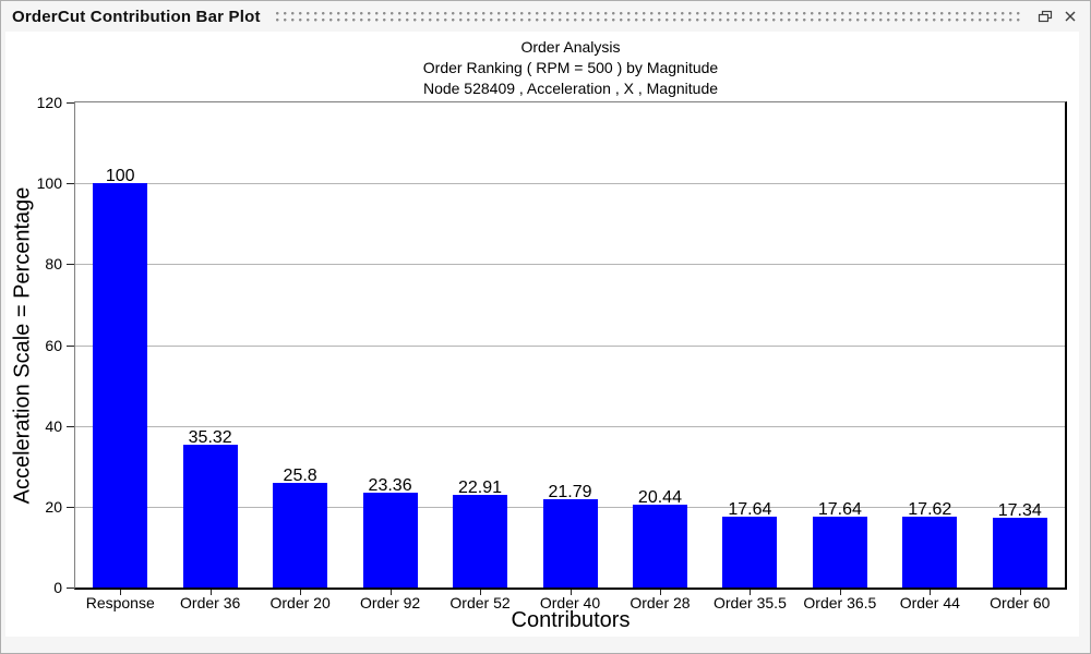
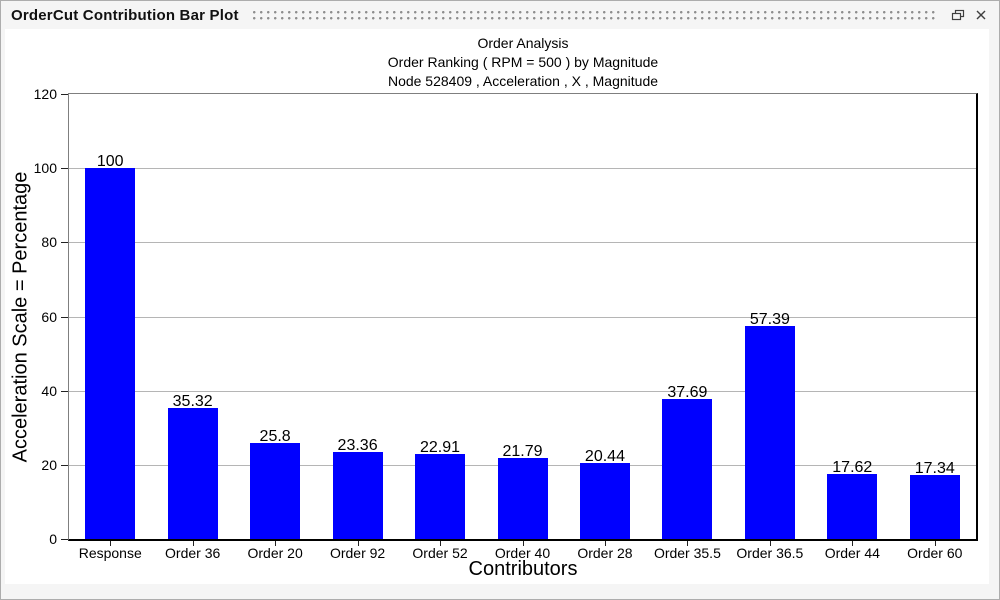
Order 35.5: 17.64 -> 37.69
Order 36.5: 17.64 -> 57.39
